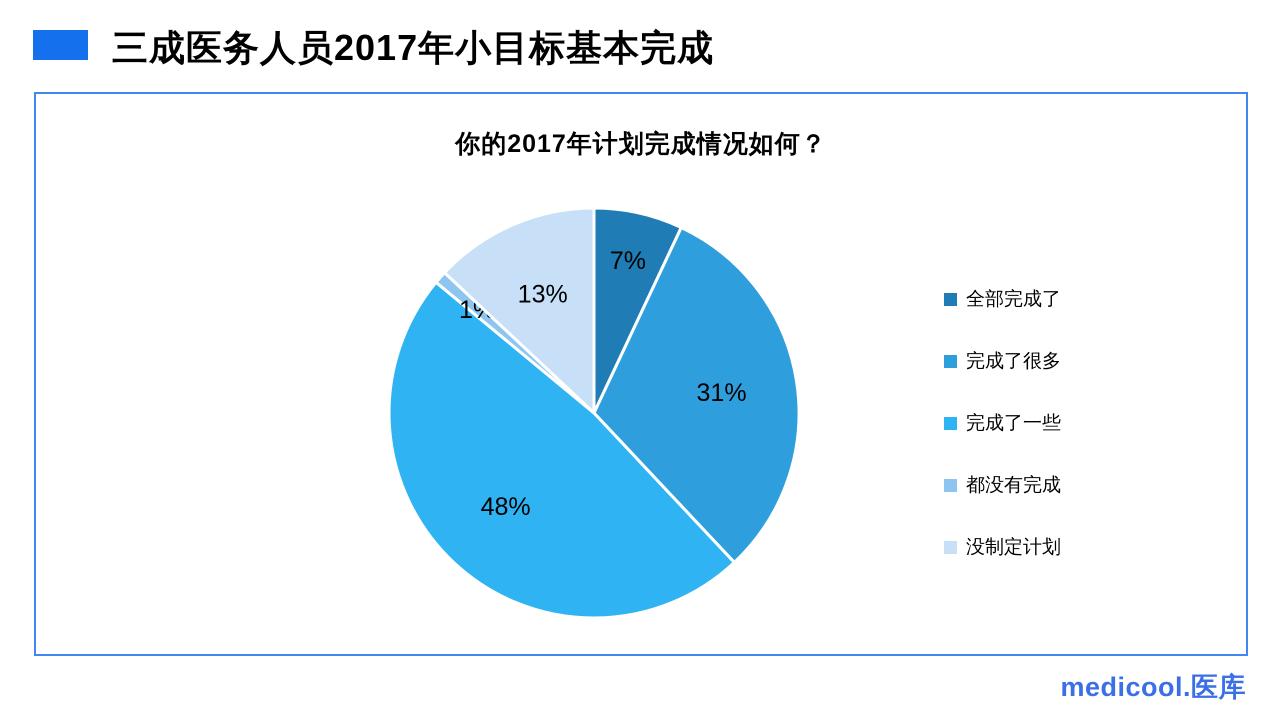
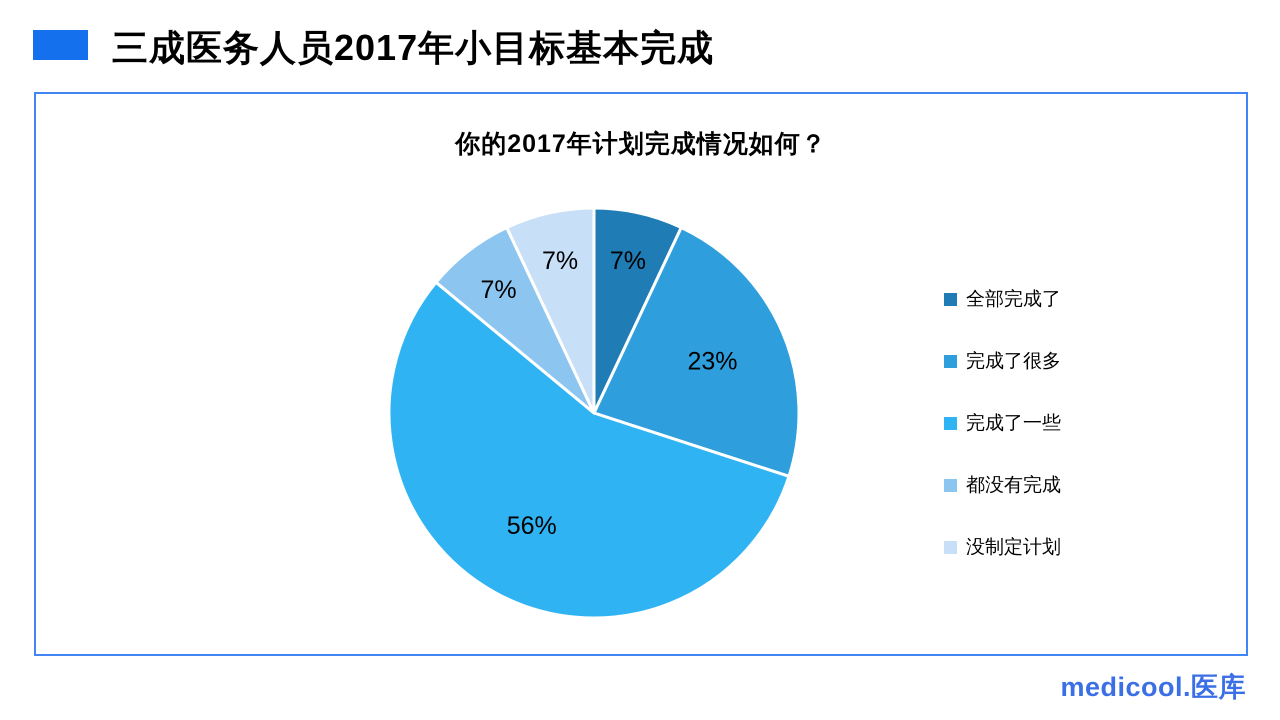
完成了很多: 31% -> 23%
完成了一些: 48% -> 56%
都没有完成: 1% -> 7%
没制定计划: 13% -> 7%
